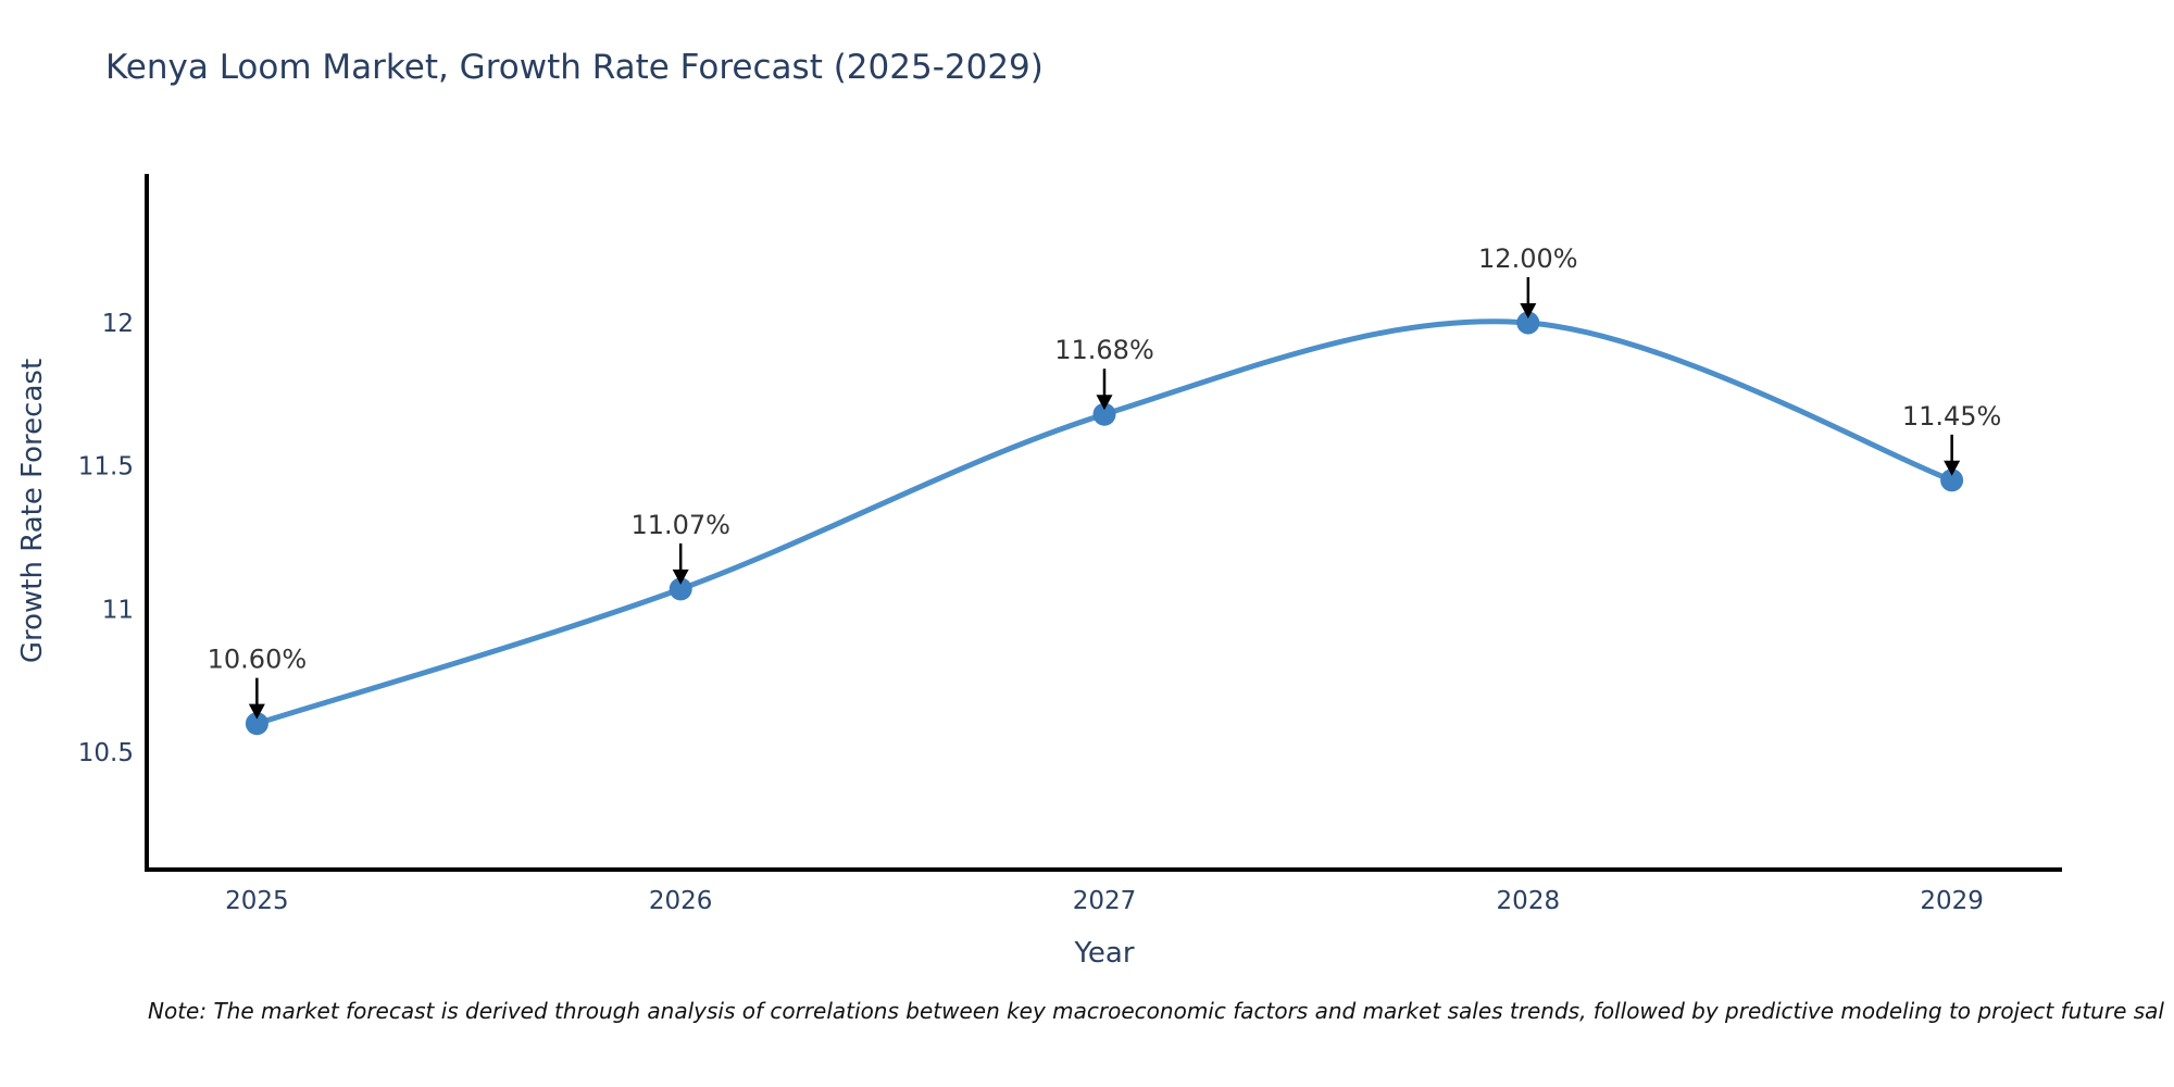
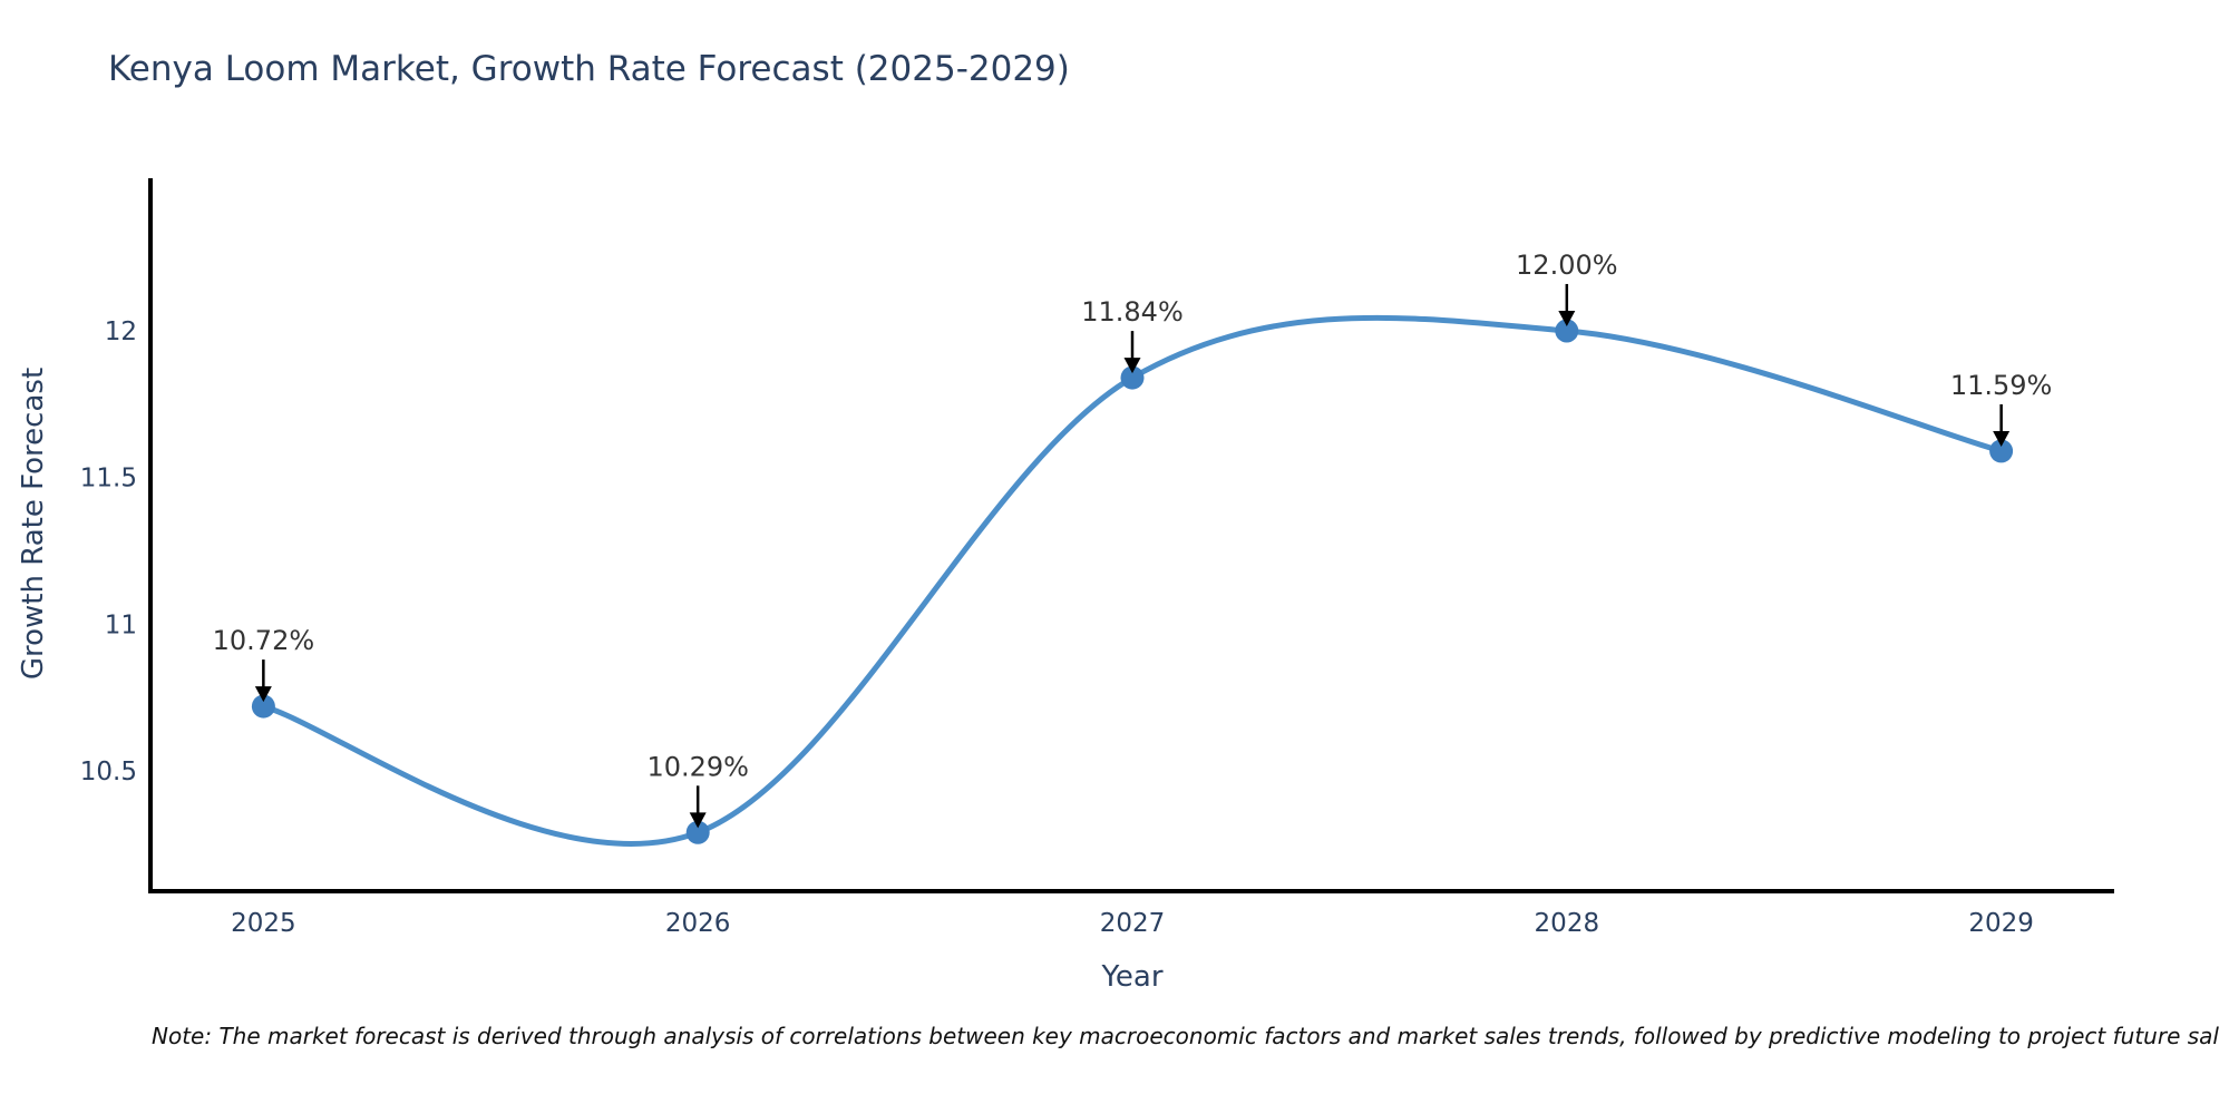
2025: 10.60% -> 10.72%
2026: 11.07% -> 10.29%
2027: 11.68% -> 11.84%
2029: 11.45% -> 11.59%
